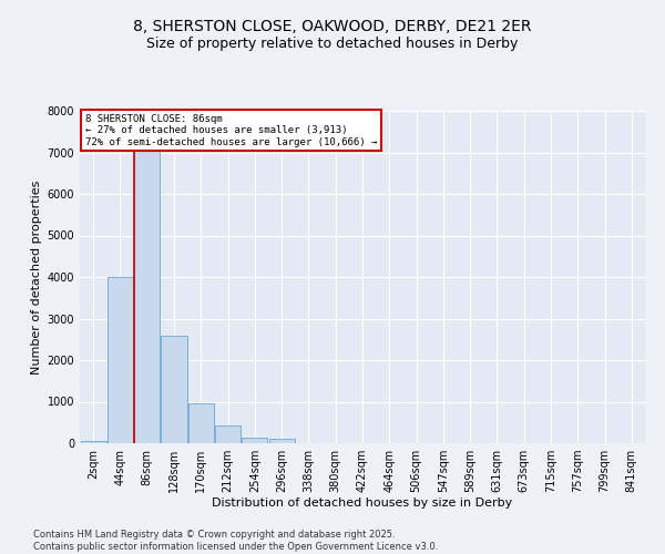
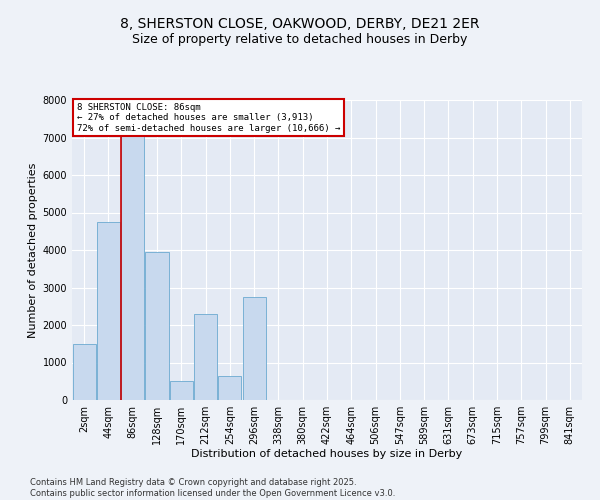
2sqm: 50 -> 1500
44sqm: 4000 -> 4750
128sqm: 2600 -> 3950
170sqm: 950 -> 500
212sqm: 420 -> 2300
254sqm: 130 -> 650
296sqm: 100 -> 2750
